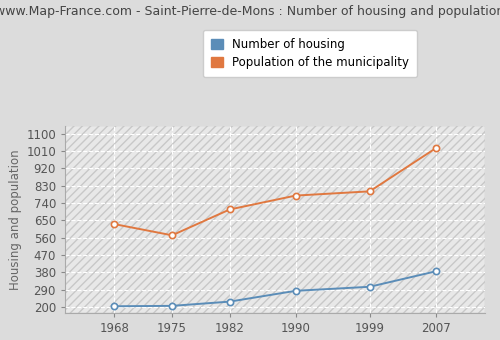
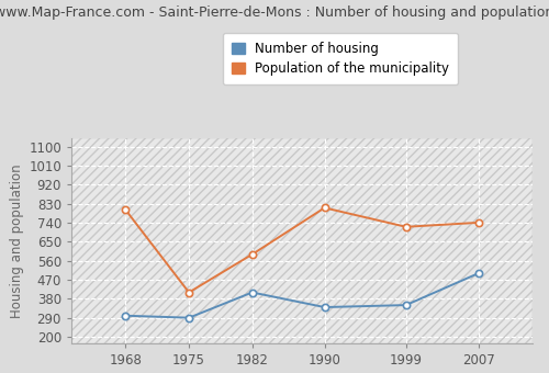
Number of housing/1968: 200 -> 300
Population of the municipality/1968: 630 -> 800
Number of housing/1975: 210 -> 290
Population of the municipality/1975: 570 -> 410
Number of housing/1982: 230 -> 410
Population of the municipality/1982: 710 -> 590
Number of housing/1990: 280 -> 340
Population of the municipality/1990: 780 -> 810
Number of housing/1999: 300 -> 350
Population of the municipality/1999: 800 -> 720
Number of housing/2007: 380 -> 500
Population of the municipality/2007: 1020 -> 740
